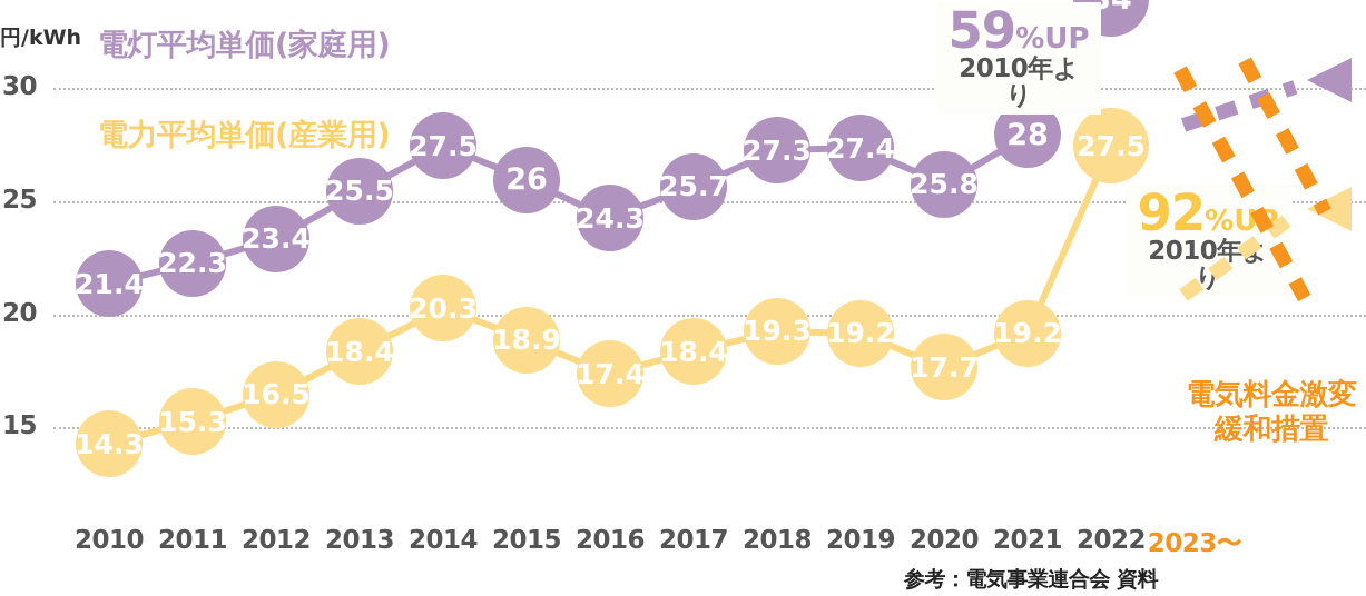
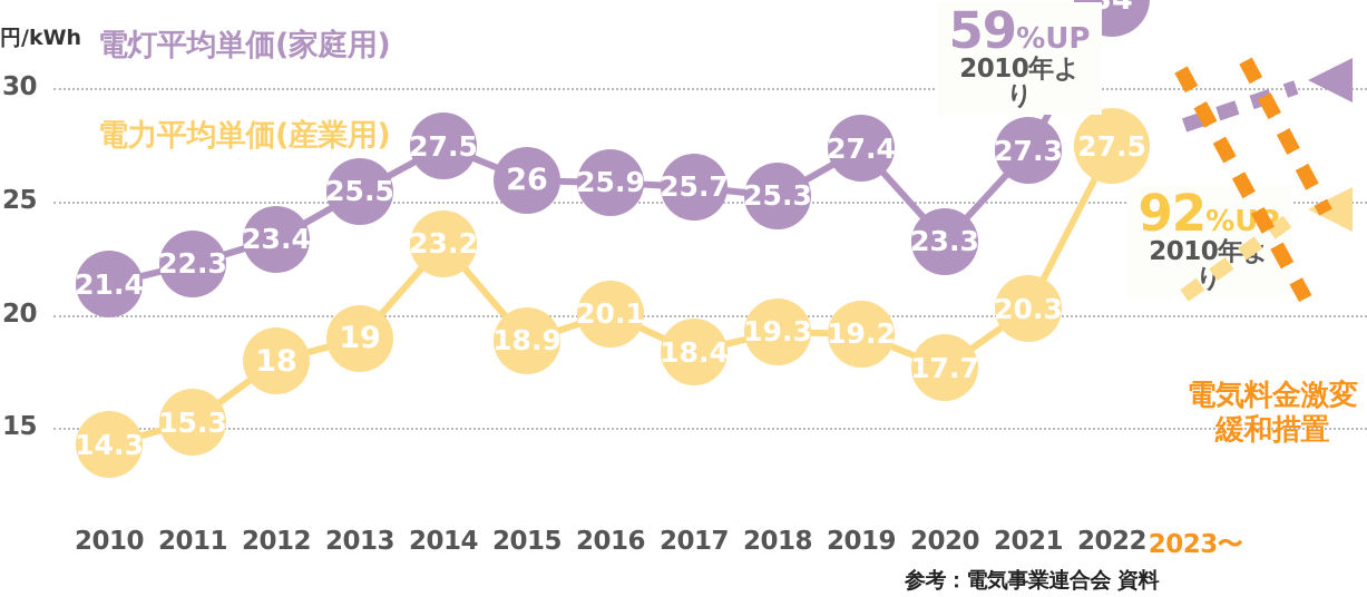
電力平均単価(産業用)/2012: 16.5 -> 18
電力平均単価(産業用)/2013: 18.4 -> 19
電力平均単価(産業用)/2014: 20.3 -> 23.2
電灯平均単価(家庭用)/2016: 24.3 -> 25.9
電力平均単価(産業用)/2016: 17.4 -> 20.1
電灯平均単価(家庭用)/2018: 27.3 -> 25.3
電灯平均単価(家庭用)/2020: 25.8 -> 23.3
電灯平均単価(家庭用)/2021: 28 -> 27.3
電力平均単価(産業用)/2021: 19.2 -> 20.3
